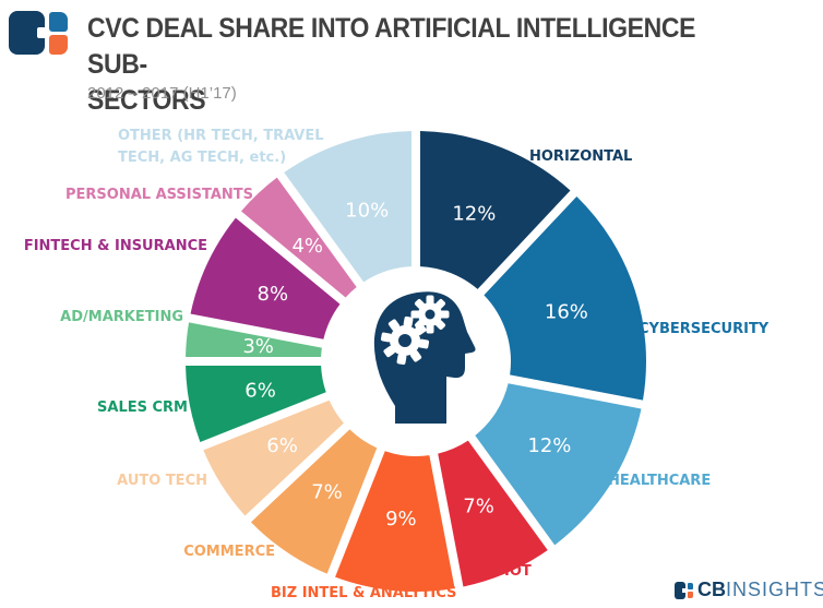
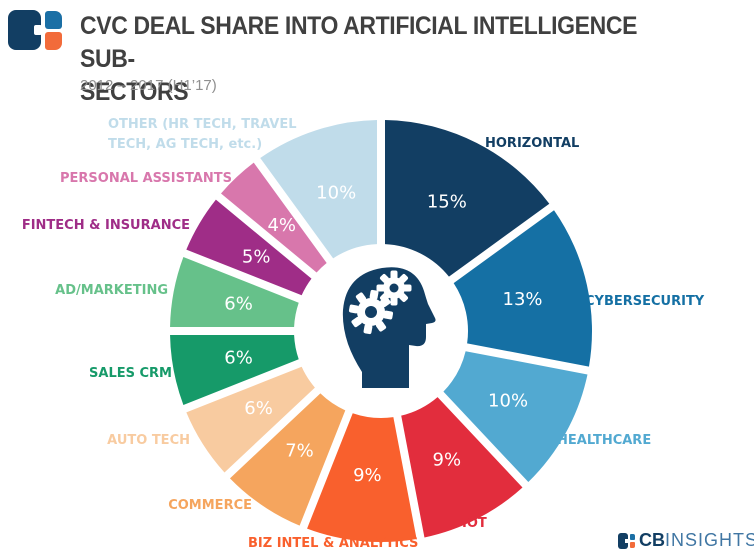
HORIZONTAL: 12% -> 15%
CYBERSECURITY: 16% -> 13%
HEALTHCARE: 12% -> 10%
IOT: 7% -> 9%
AD/MARKETING: 3% -> 6%
FINTECH & INSURANCE: 8% -> 5%
